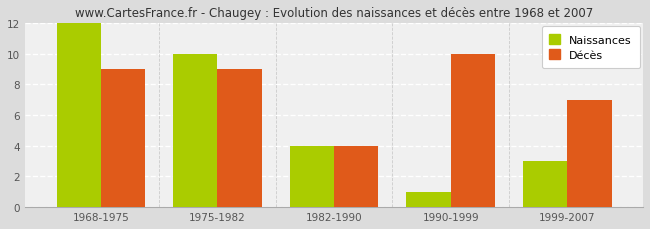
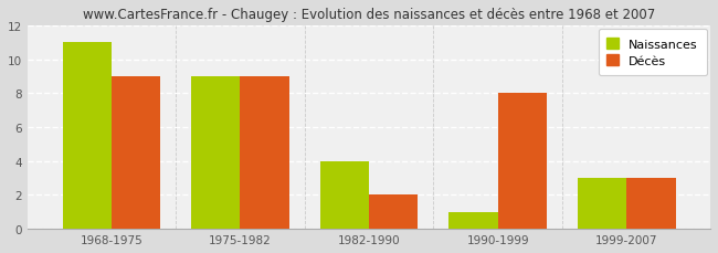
Naissances/1968-1975: 12 -> 11
Naissances/1975-1982: 10 -> 9
Décès/1982-1990: 4 -> 2
Décès/1990-1999: 10 -> 8
Décès/1999-2007: 7 -> 3
